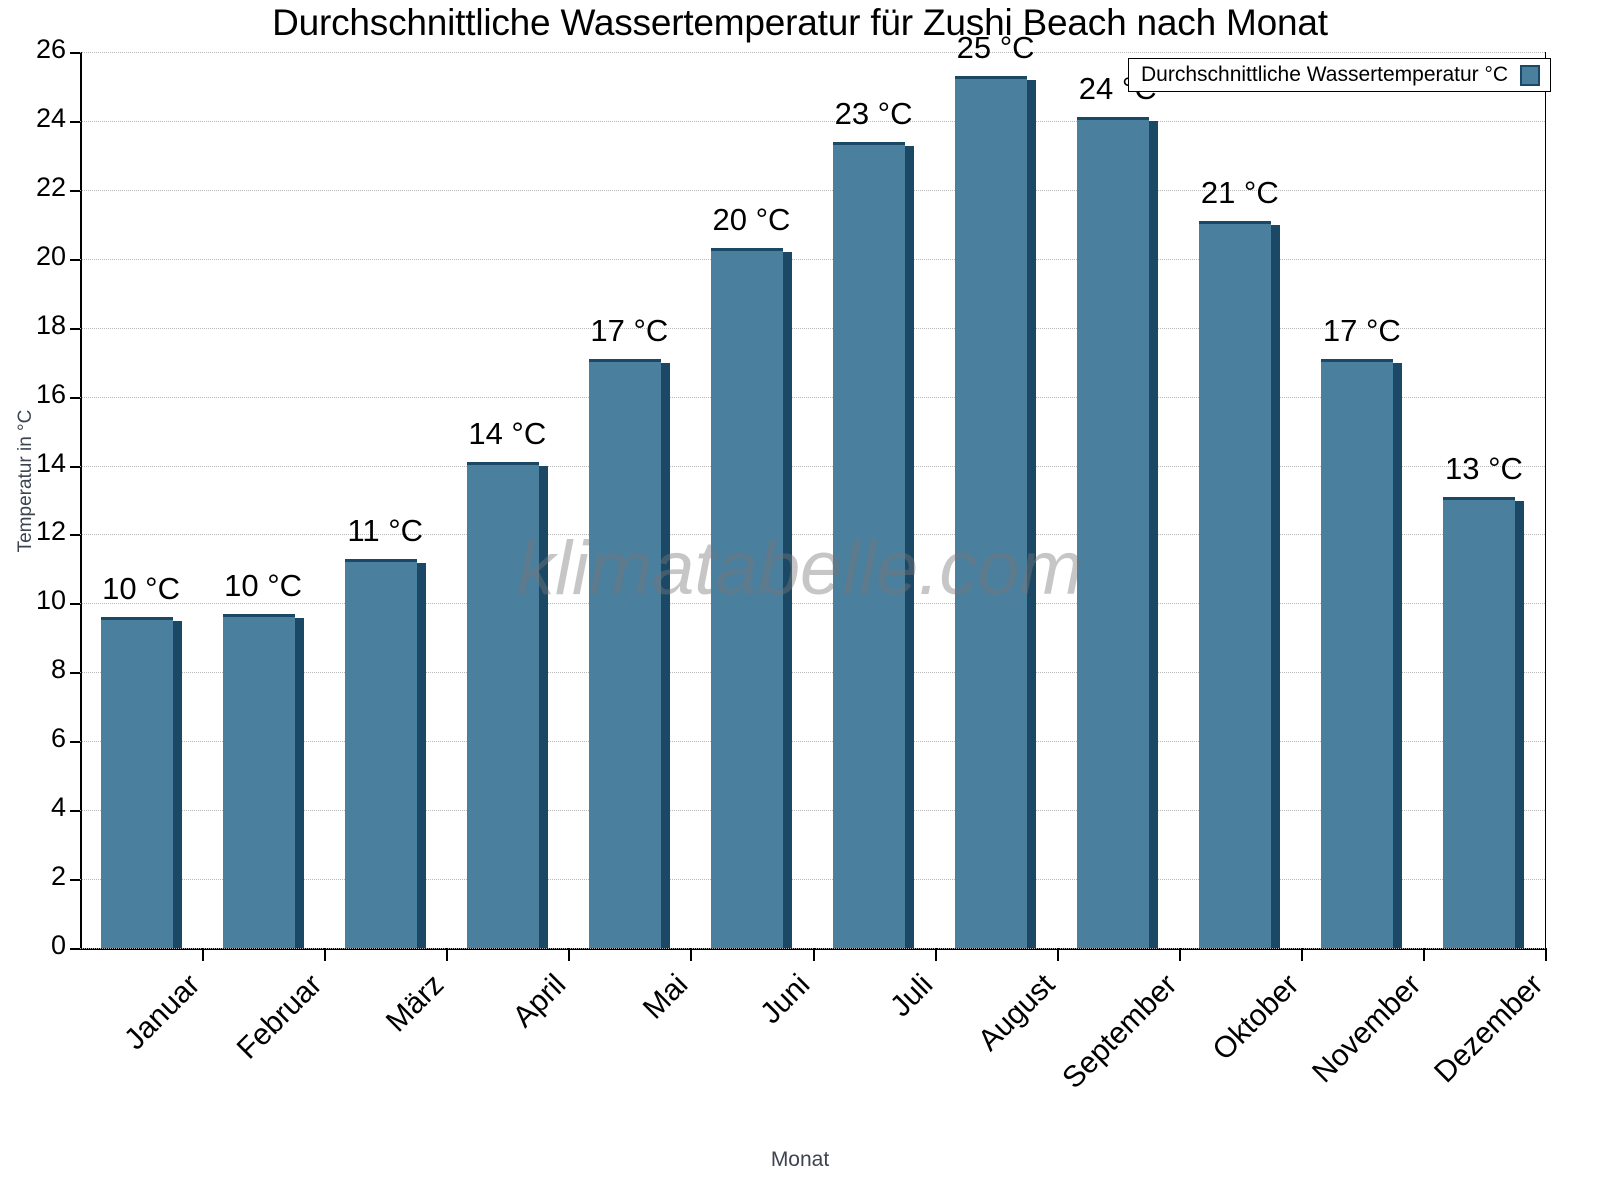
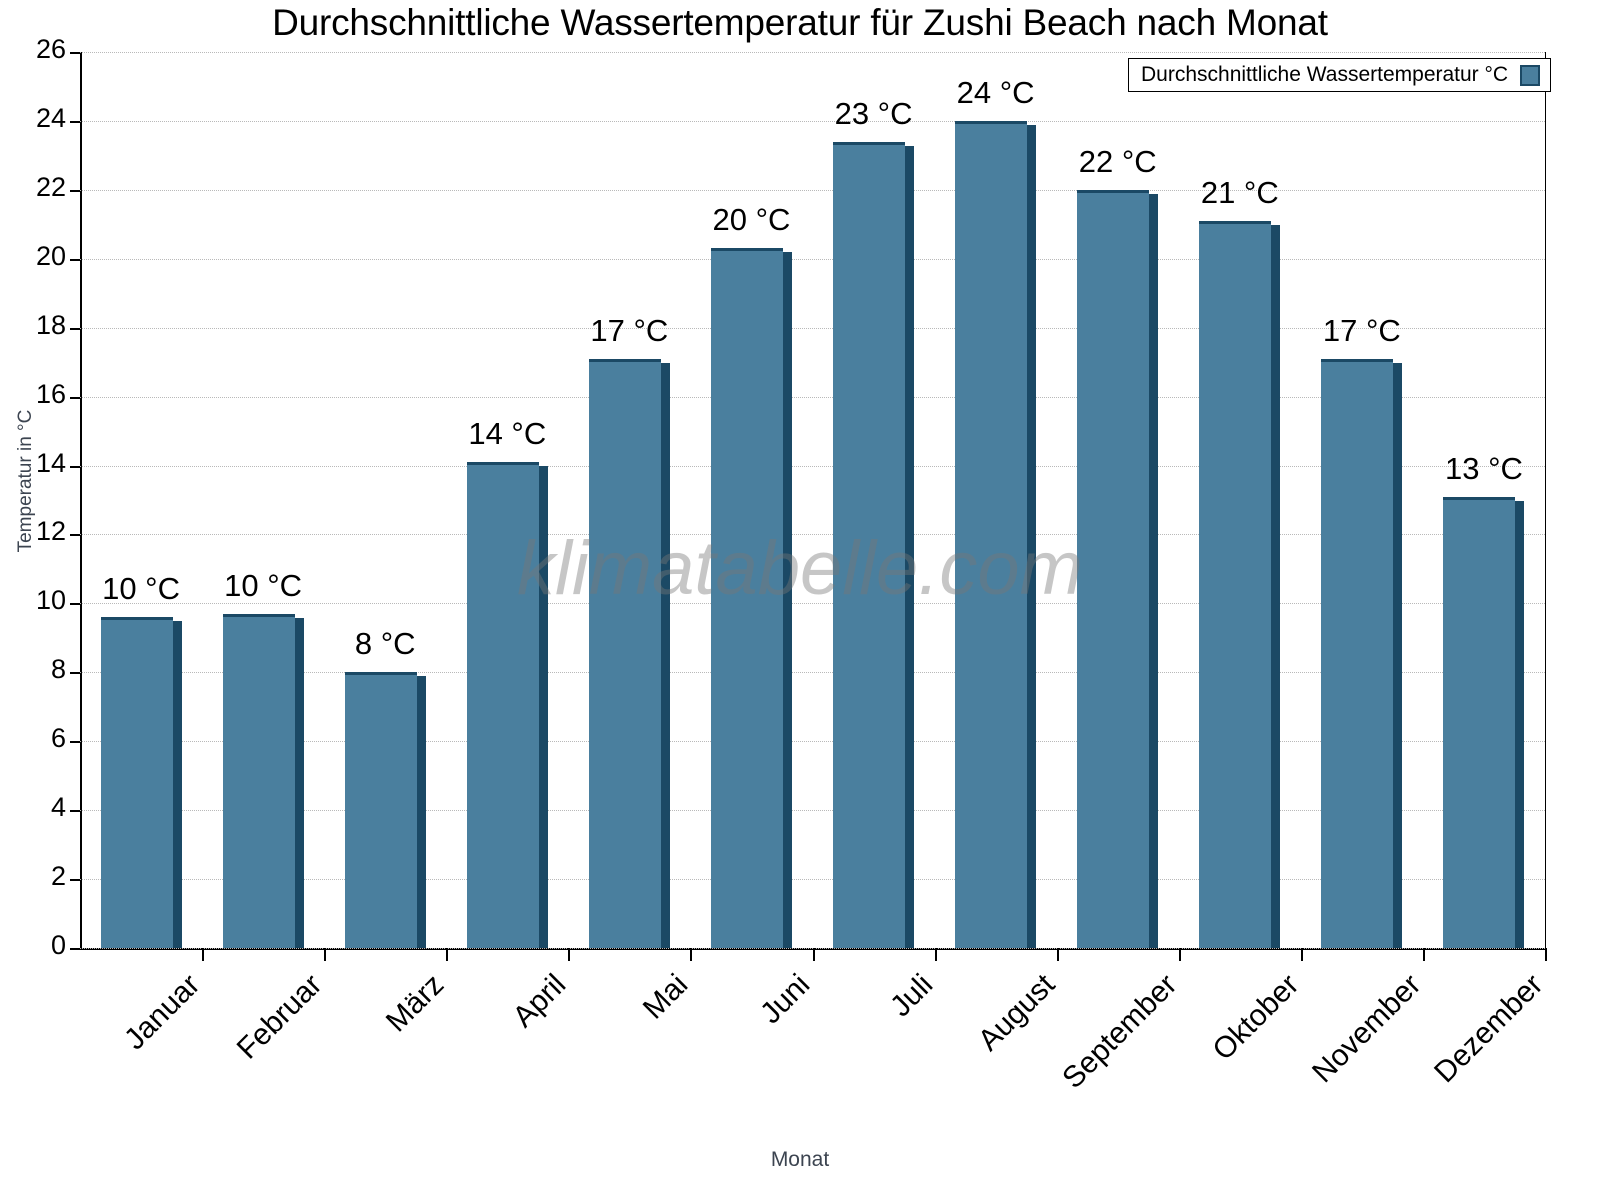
März: 11 -> 8
August: 25 -> 24
September: 24 -> 22
